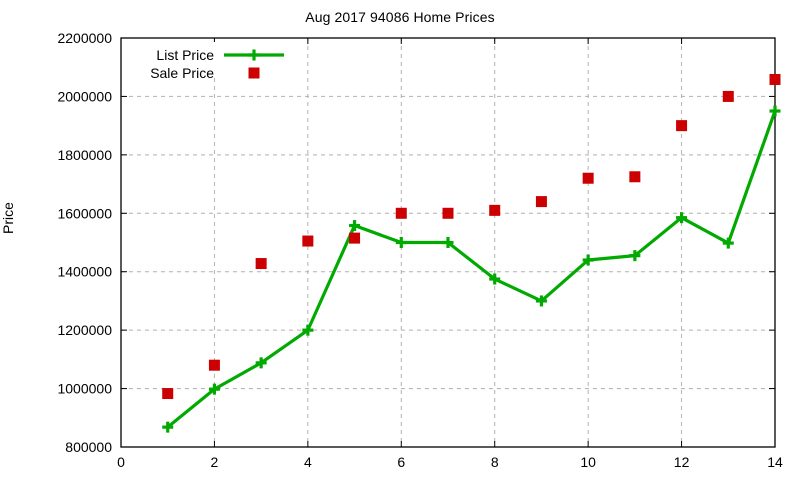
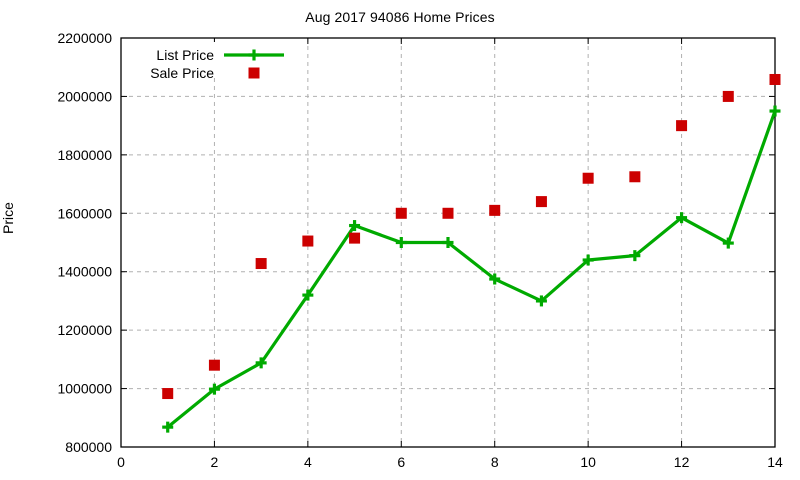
List Price/4: 1200000 -> 1320000
